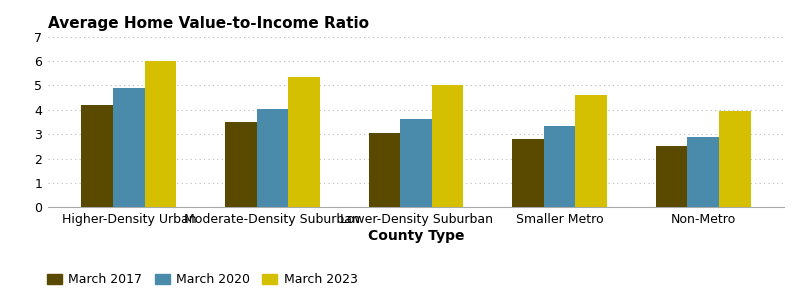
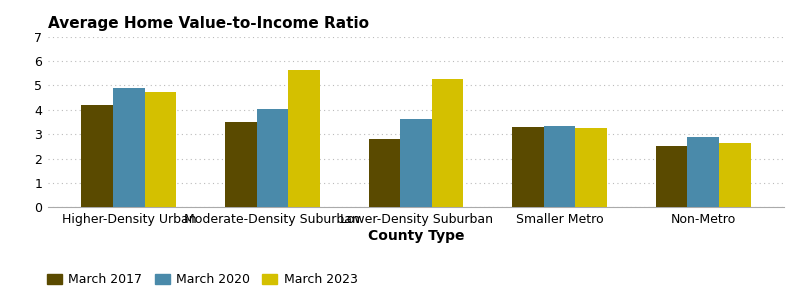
March 2023/Higher-Density Urban: 6.00 -> 4.75
March 2023/Moderate-Density Suburban: 5.35 -> 5.65
March 2017/Lower-Density Suburban: 3.05 -> 2.80
March 2023/Lower-Density Suburban: 5.00 -> 5.25
March 2017/Smaller Metro: 2.80 -> 3.30
March 2023/Smaller Metro: 4.60 -> 3.25
March 2023/Non-Metro: 3.95 -> 2.65
